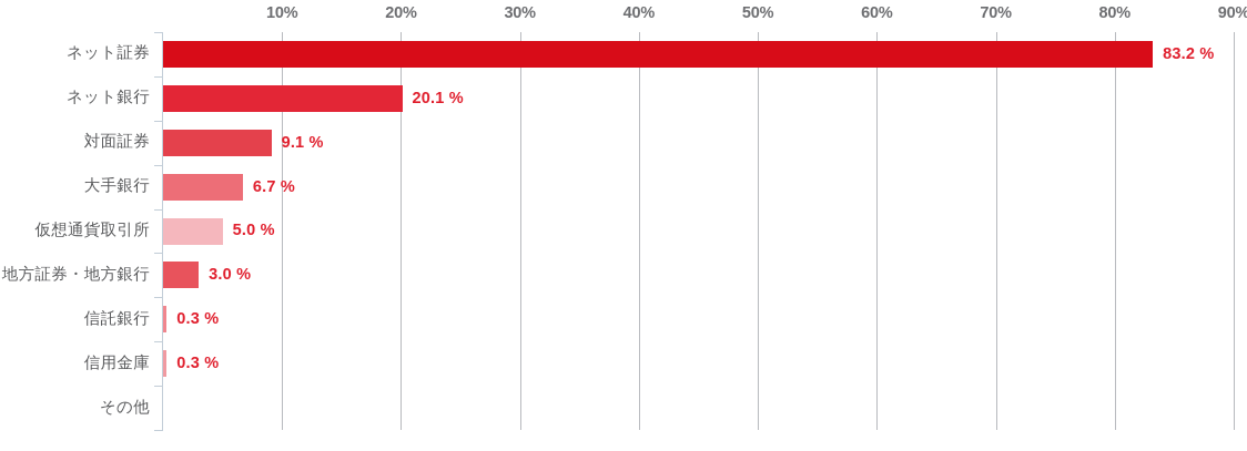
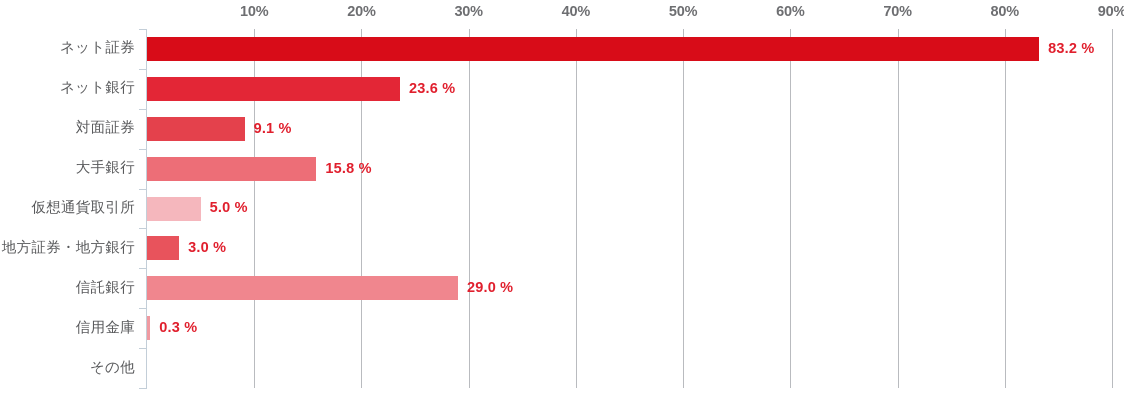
ネット銀行: 20.1 -> 23.6
大手銀行: 6.7 -> 15.8
信託銀行: 0.3 -> 29.0
